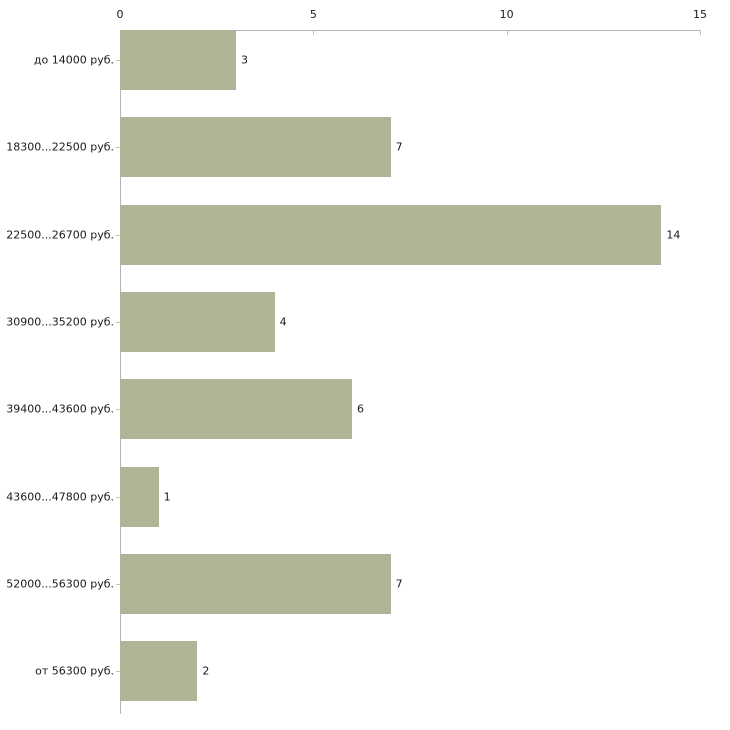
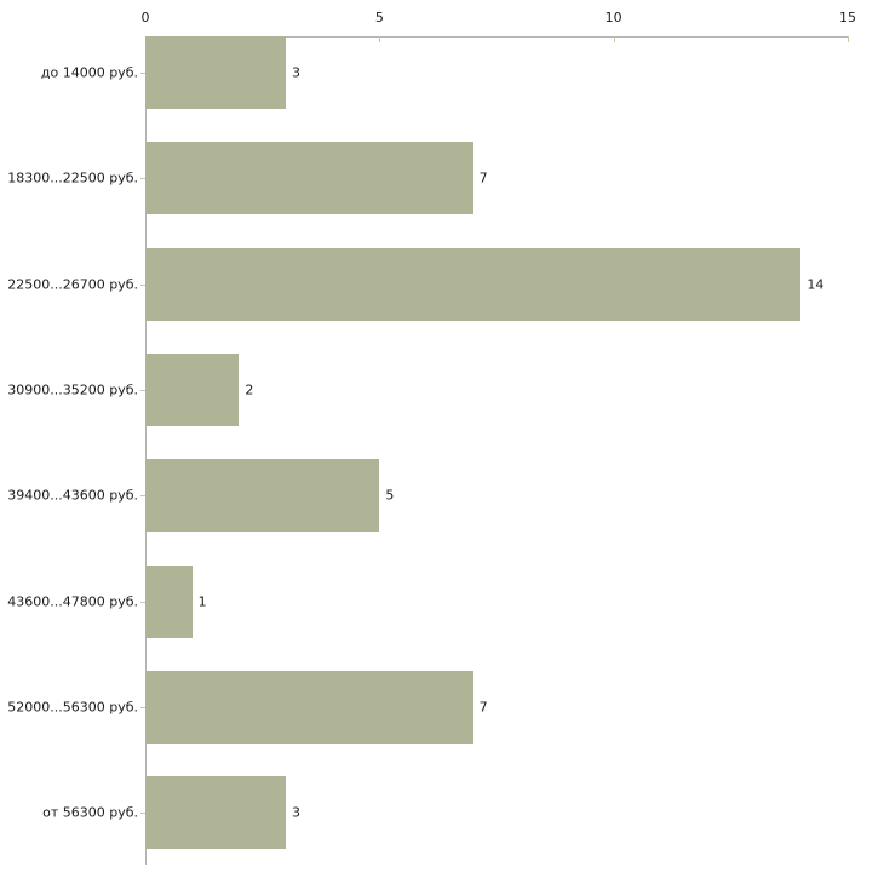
30900...35200 руб.: 4 -> 2
39400...43600 руб.: 6 -> 5
от 56300 руб.: 2 -> 3
